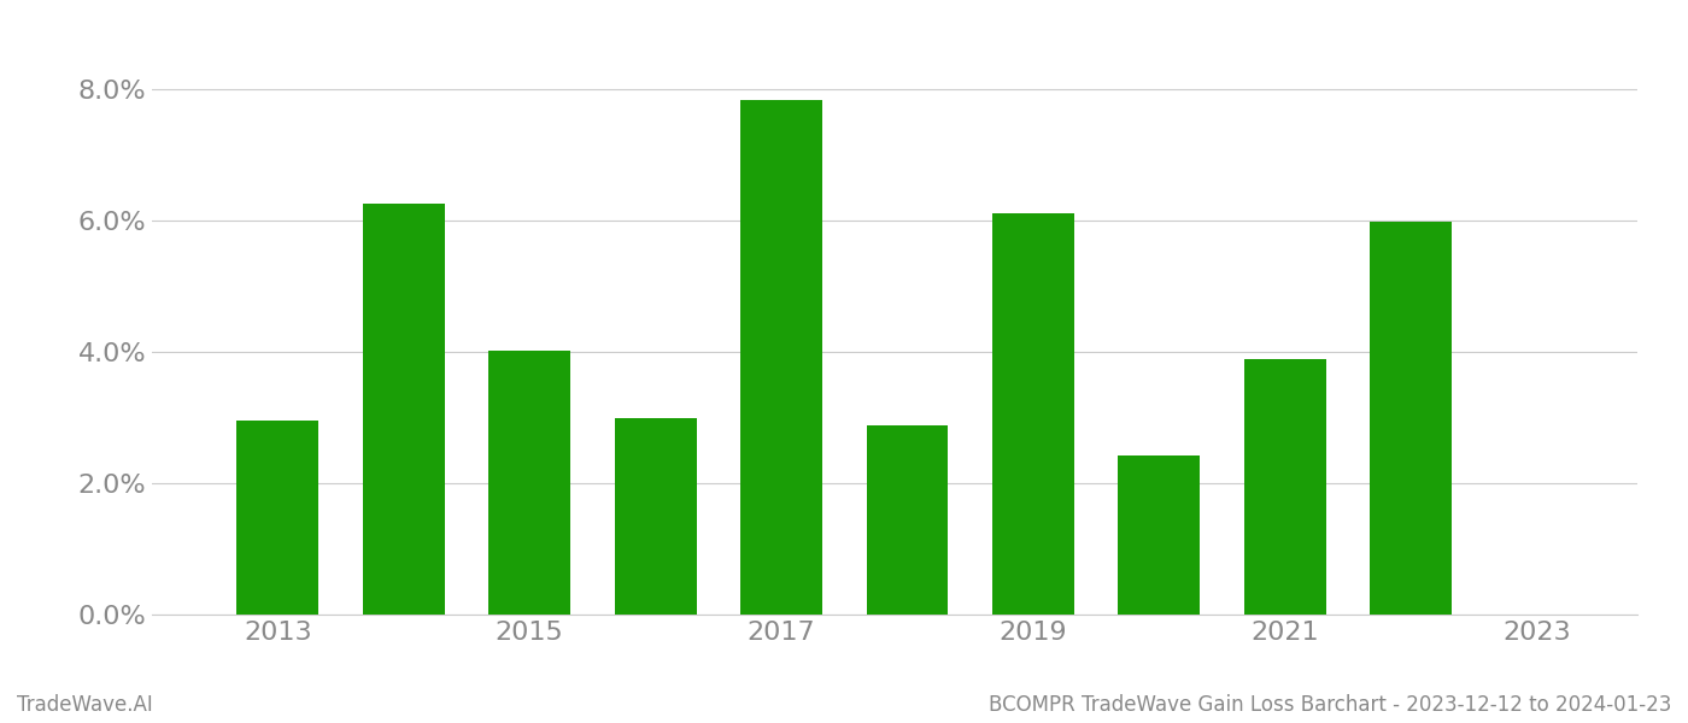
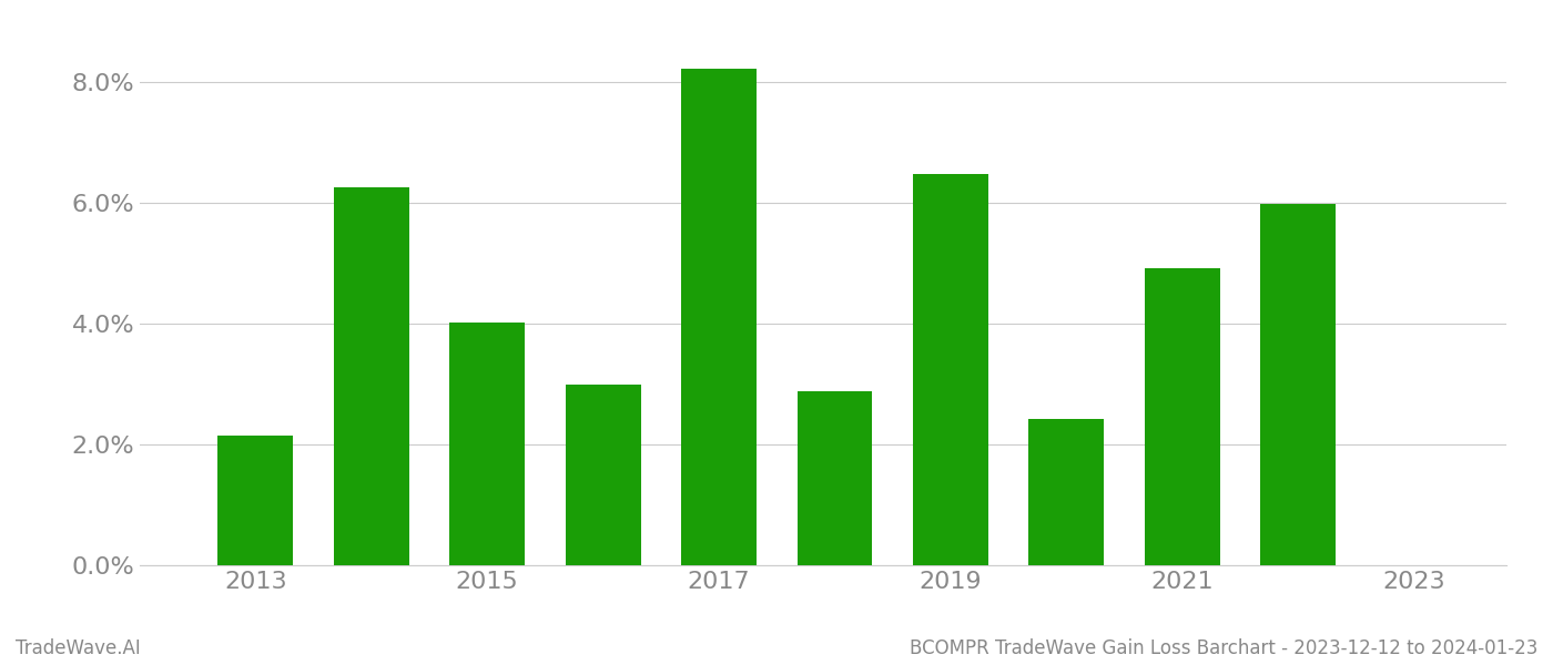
2013: 2.95% -> 2.14%
2017: 7.82% -> 8.22%
2019: 6.10% -> 6.48%
2021: 3.88% -> 4.92%
